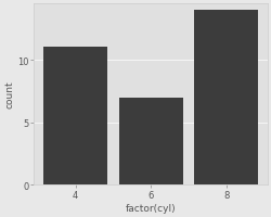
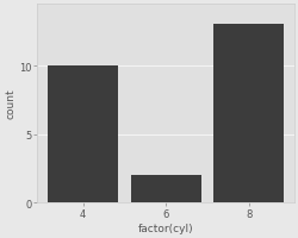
4: 11 -> 10
6: 7 -> 2
8: 14 -> 13
